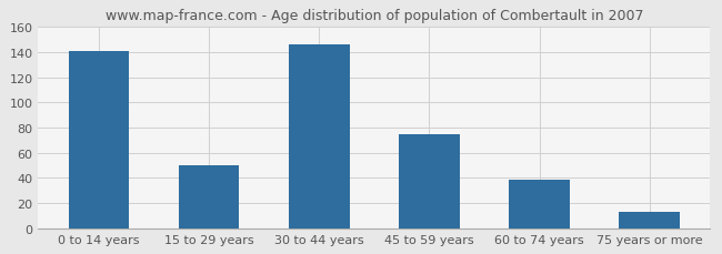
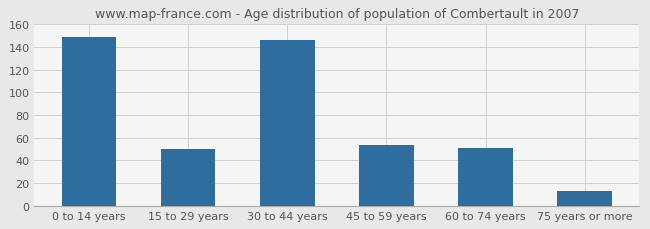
0 to 14 years: 141 -> 149
45 to 59 years: 75 -> 54
60 to 74 years: 39 -> 51
